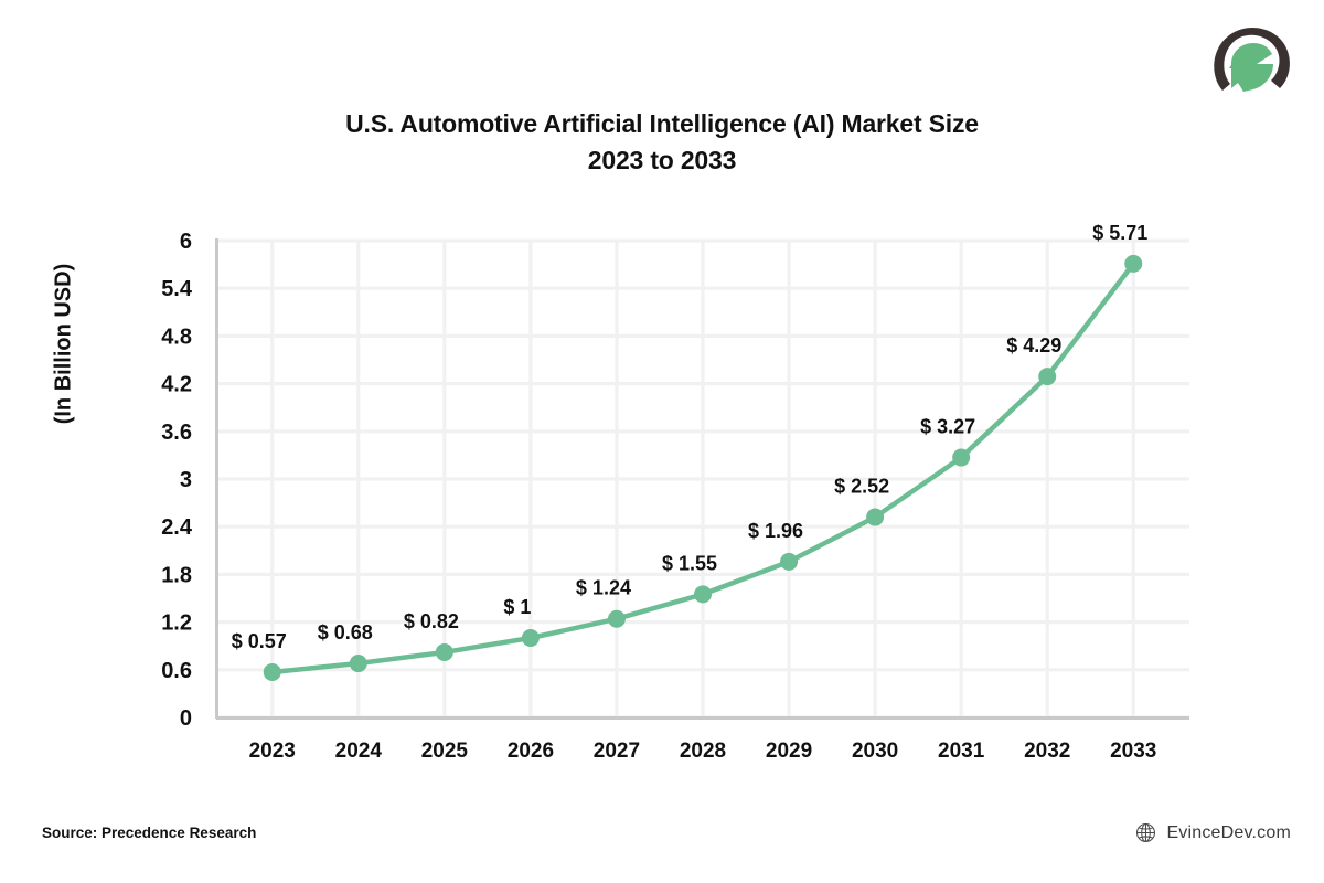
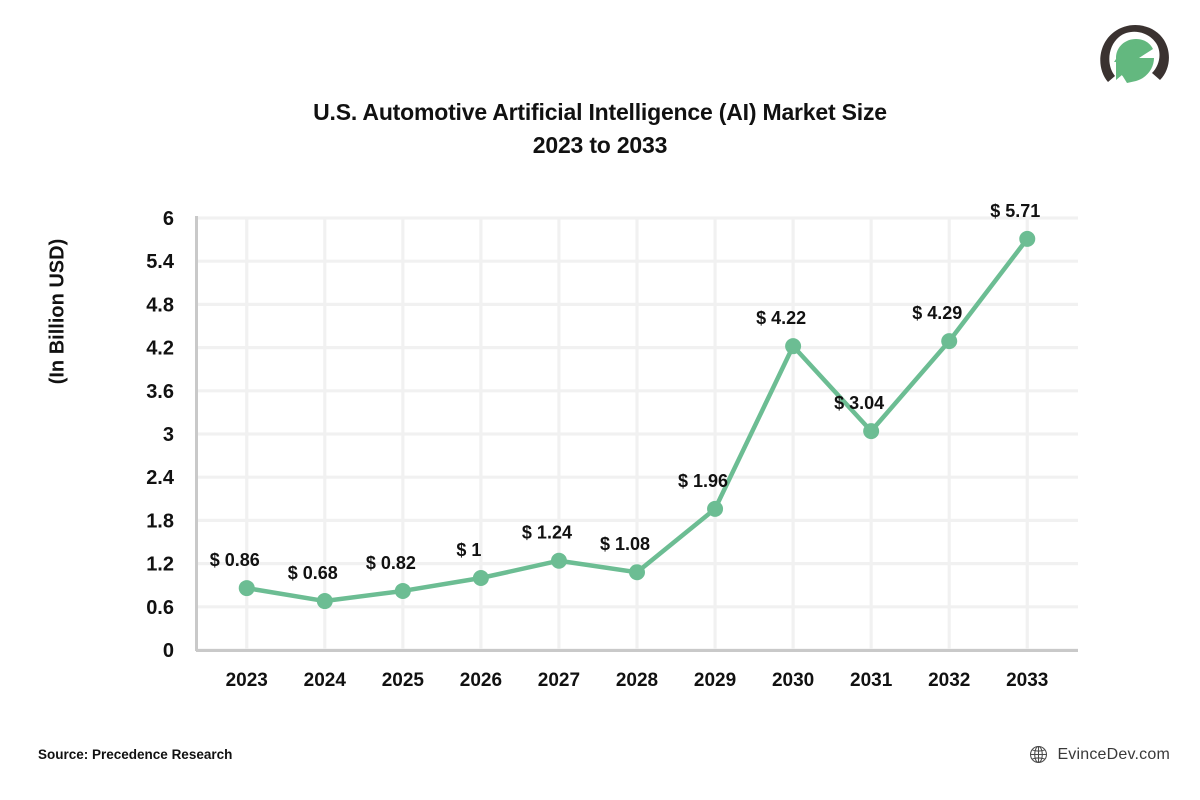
2023: 0.57 -> 0.86
2028: 1.55 -> 1.08
2030: 2.52 -> 4.22
2031: 3.27 -> 3.04
